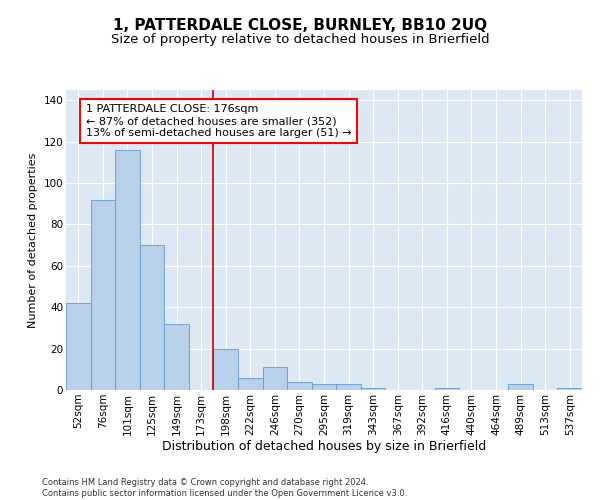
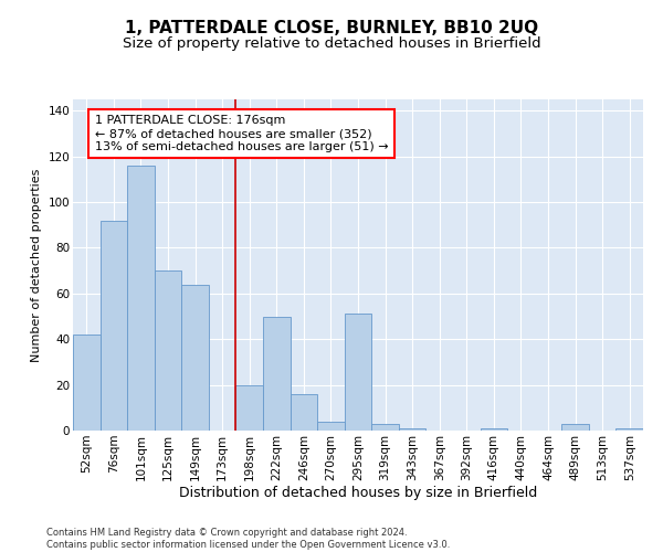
149sqm: 32 -> 64
222sqm: 6 -> 50
246sqm: 11 -> 16
295sqm: 3 -> 51
